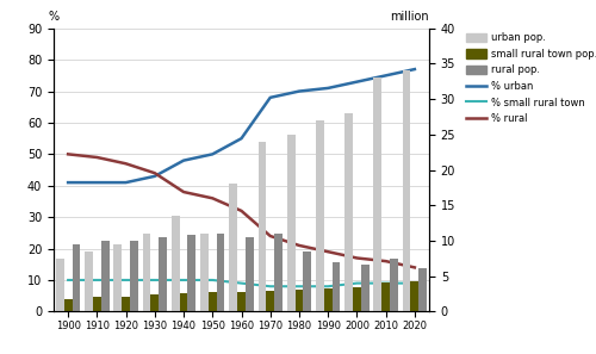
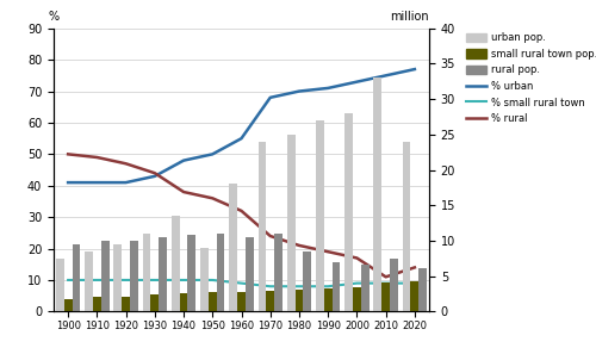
urban pop./1950: 11.0 -> 9.0
% rural/2010: 16 -> 11
urban pop./2020: 34.0 -> 24.0
